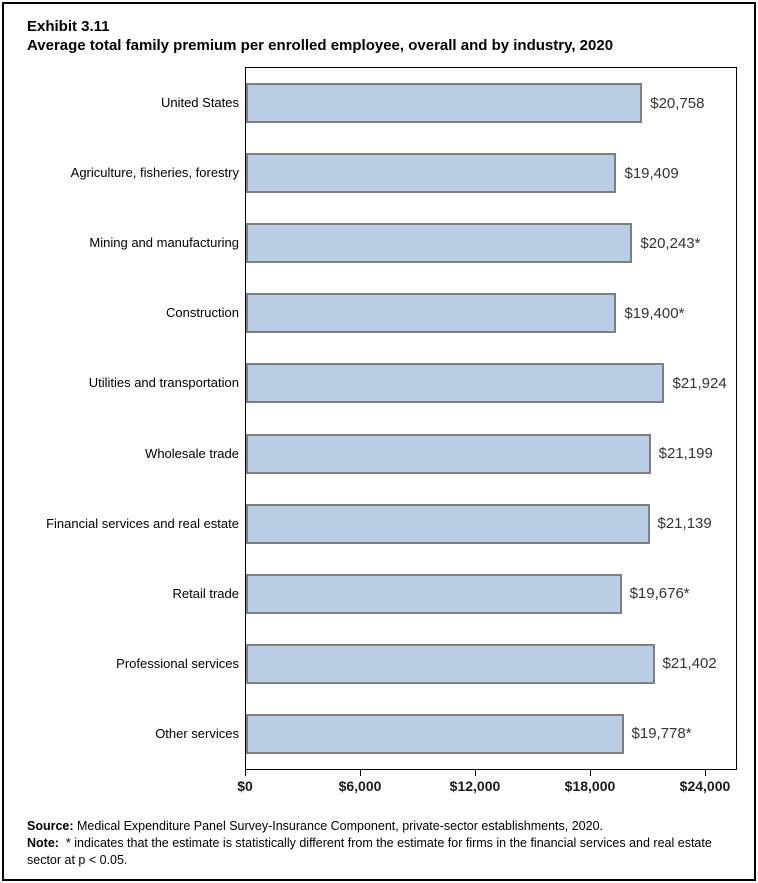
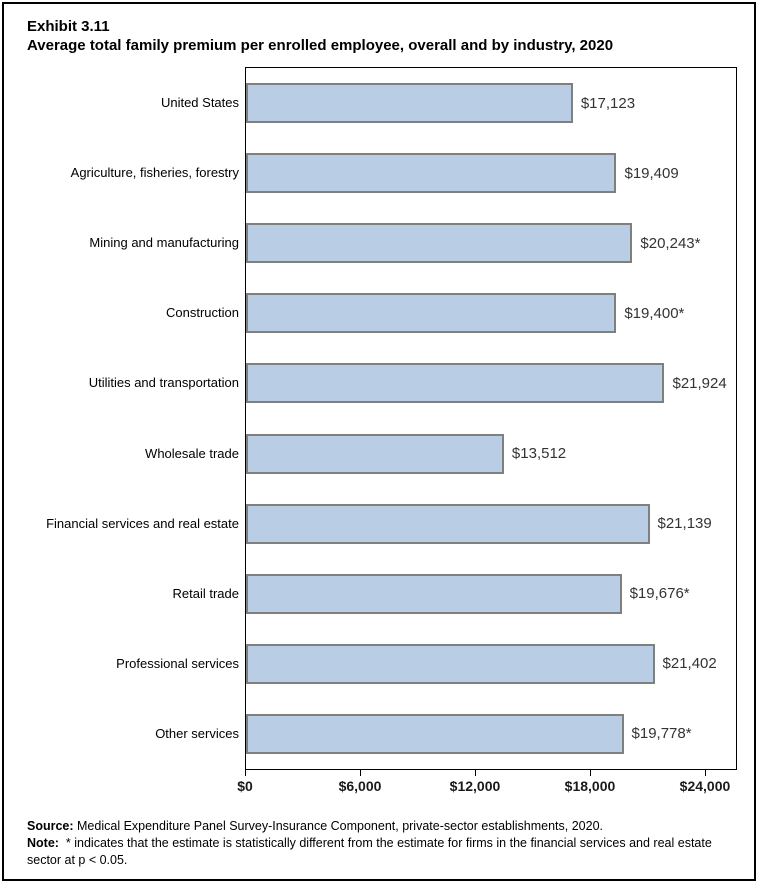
United States: $20,758 -> $17,123
Wholesale trade: $21,199 -> $13,512
